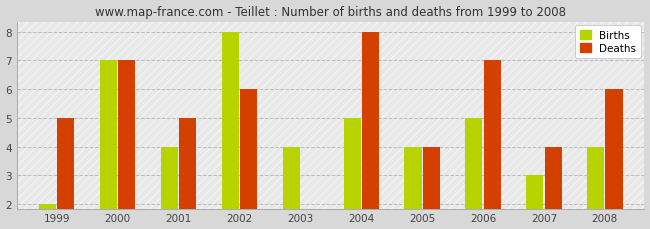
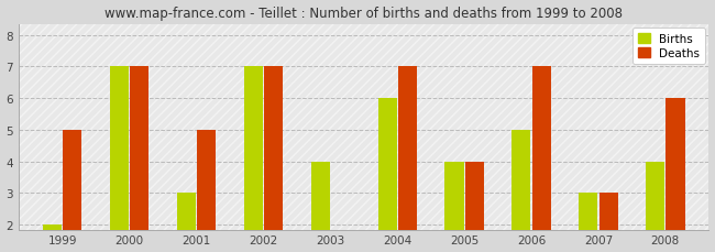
Births/2001: 4 -> 3
Births/2002: 8 -> 7
Deaths/2002: 6 -> 7
Births/2004: 5 -> 6
Deaths/2004: 8 -> 7
Deaths/2007: 4 -> 3
